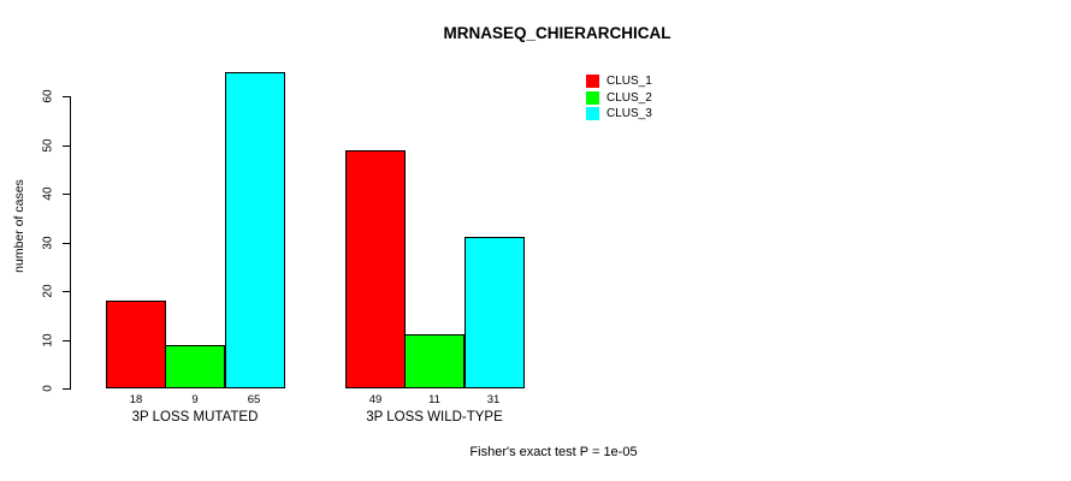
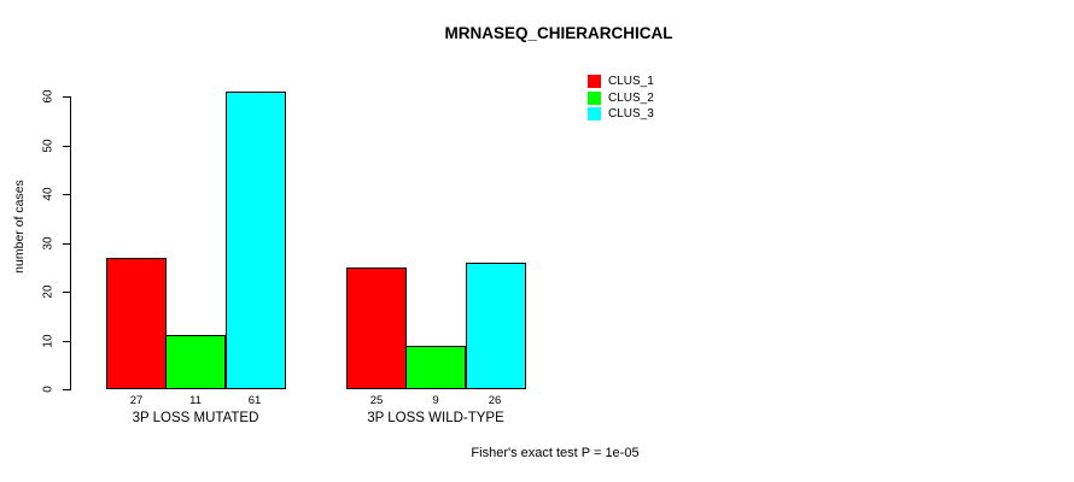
CLUS_1/3P LOSS MUTATED: 18 -> 27
CLUS_2/3P LOSS MUTATED: 9 -> 11
CLUS_3/3P LOSS MUTATED: 65 -> 61
CLUS_1/3P LOSS WILD-TYPE: 49 -> 25
CLUS_2/3P LOSS WILD-TYPE: 11 -> 9
CLUS_3/3P LOSS WILD-TYPE: 31 -> 26
